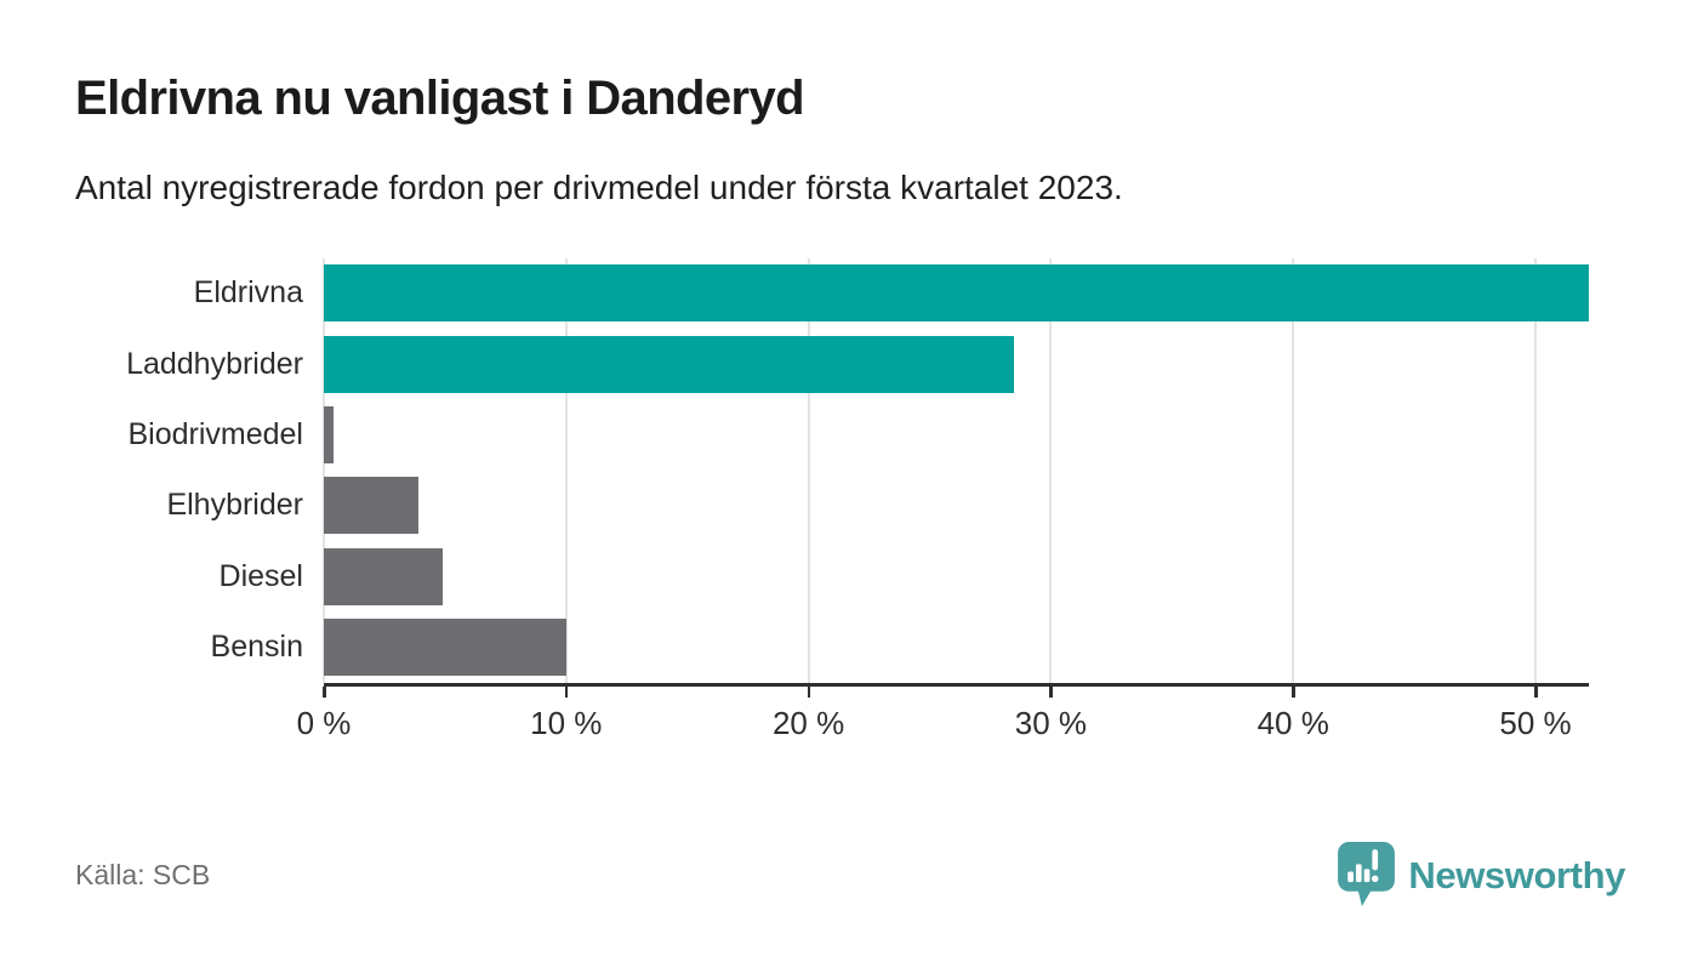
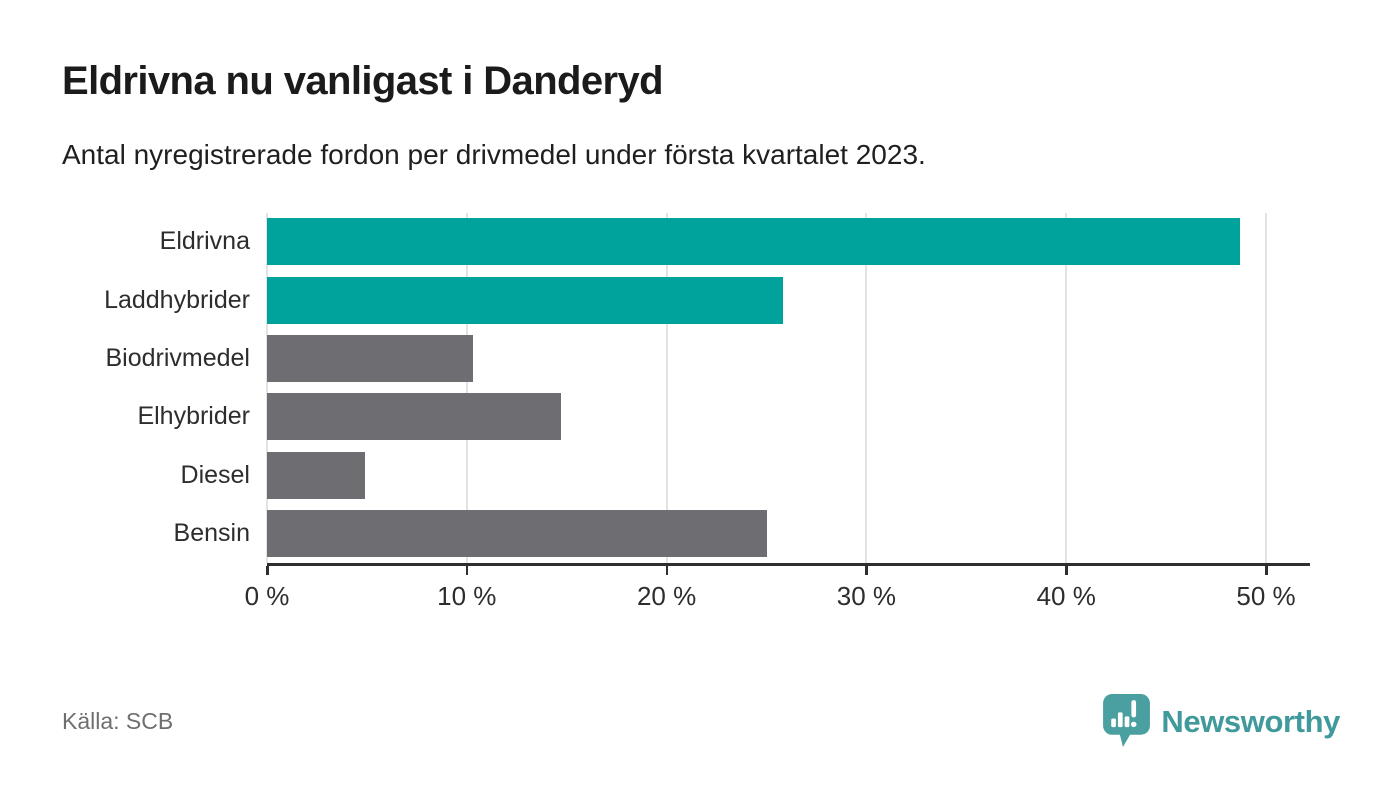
Eldrivna: 52.2% -> 48.7%
Laddhybrider: 28.5% -> 25.8%
Biodrivmedel: 0.4% -> 10.3%
Elhybrider: 3.9% -> 14.7%
Bensin: 10.0% -> 25.0%
